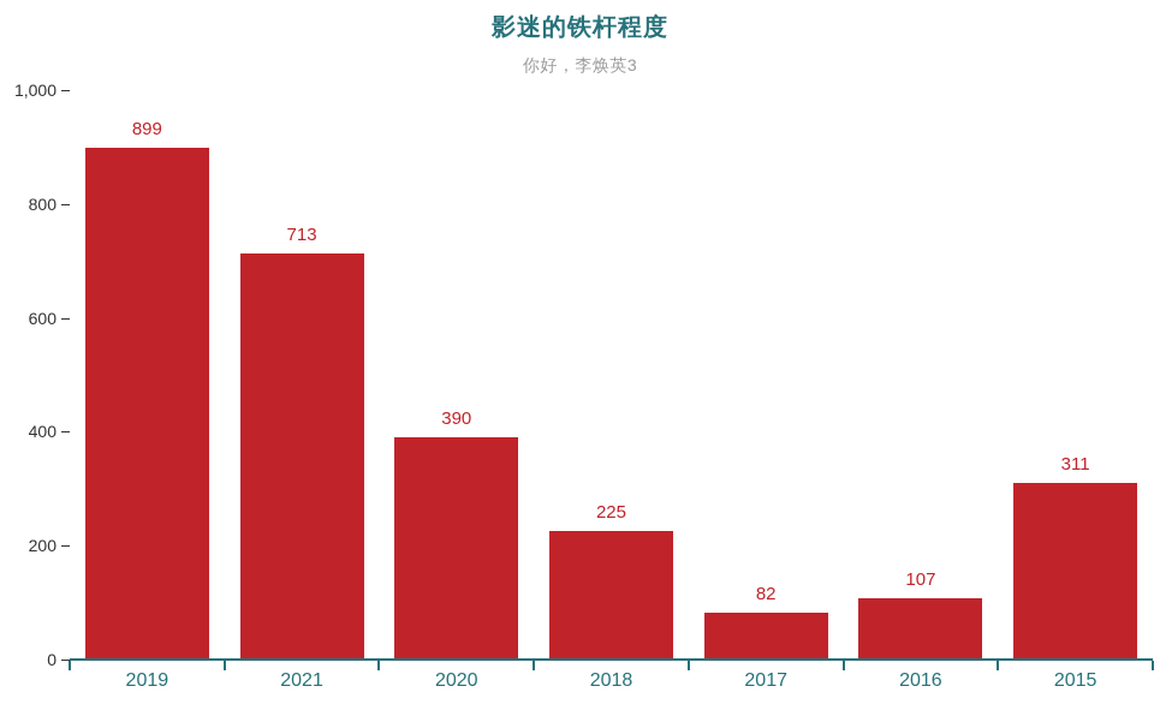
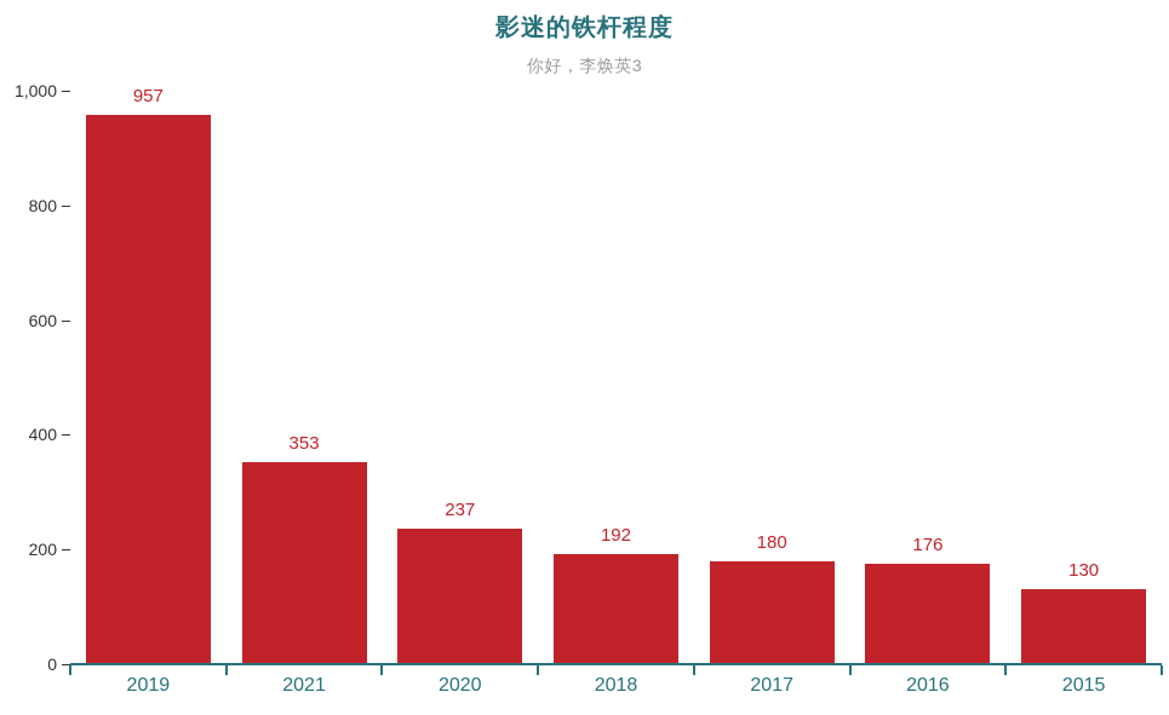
2019: 899 -> 957
2021: 713 -> 353
2020: 390 -> 237
2018: 225 -> 192
2017: 82 -> 180
2016: 107 -> 176
2015: 311 -> 130
